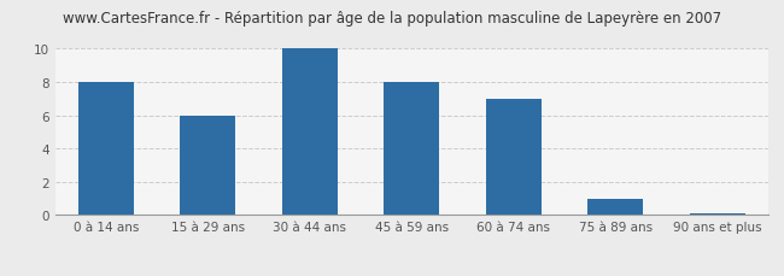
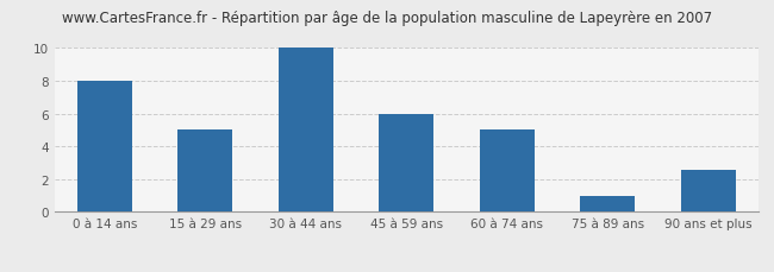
15 à 29 ans: 6.0 -> 5.0
45 à 59 ans: 8.0 -> 6.0
60 à 74 ans: 7.0 -> 5.0
90 ans et plus: 0.1 -> 2.6
